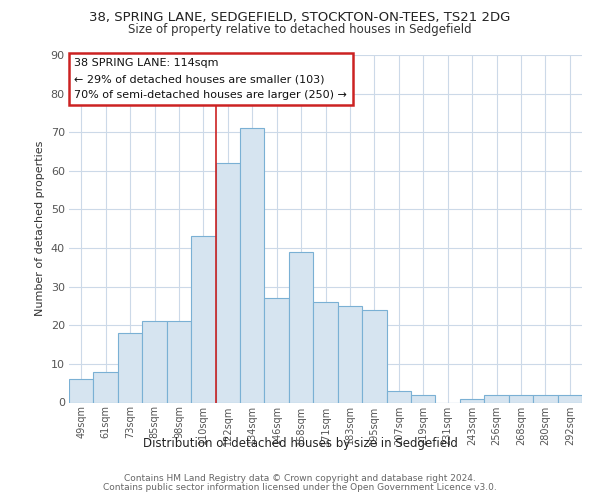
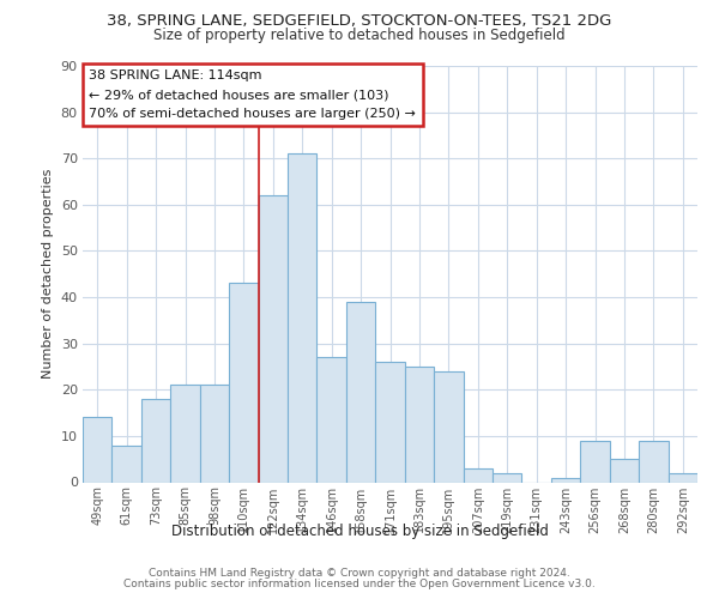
49sqm: 6 -> 14
256sqm: 2 -> 9
268sqm: 2 -> 5
280sqm: 2 -> 9
